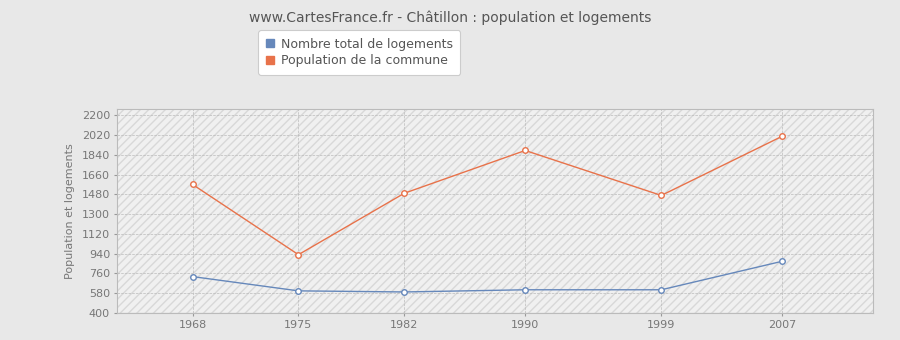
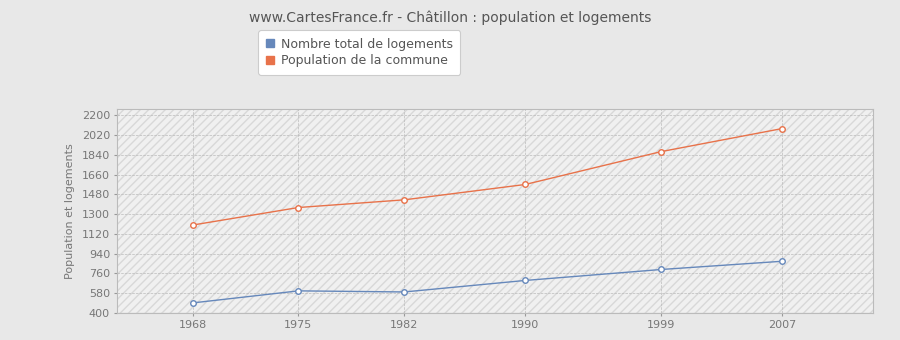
Nombre total de logements/1968: 730 -> 490
Population de la commune/1968: 1570 -> 1200
Population de la commune/1975: 930 -> 1360
Population de la commune/1982: 1490 -> 1430
Nombre total de logements/1990: 610 -> 700
Population de la commune/1990: 1880 -> 1570
Nombre total de logements/1999: 610 -> 800
Population de la commune/1999: 1470 -> 1870
Population de la commune/2007: 2010 -> 2080
